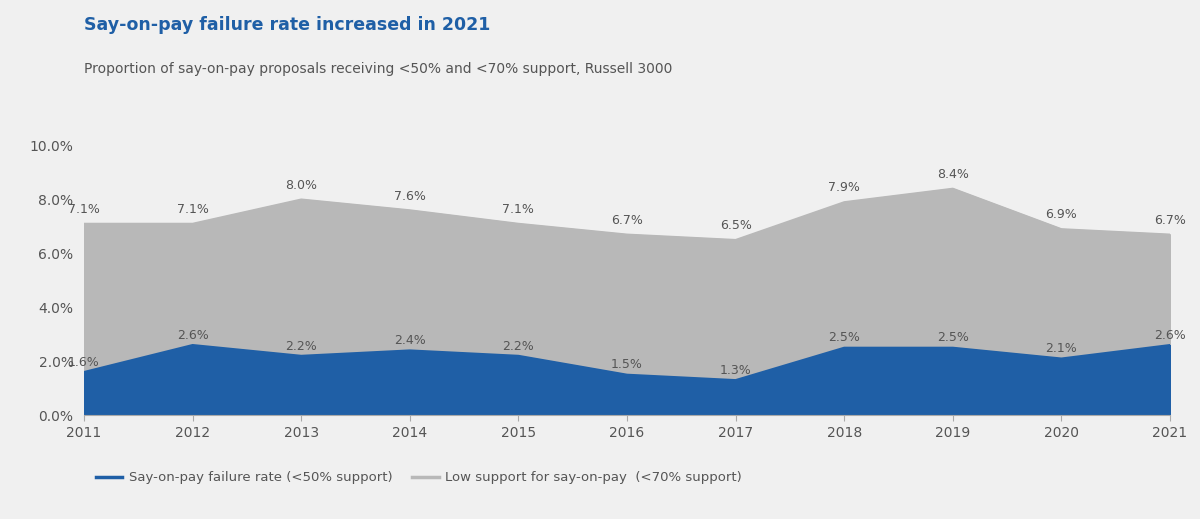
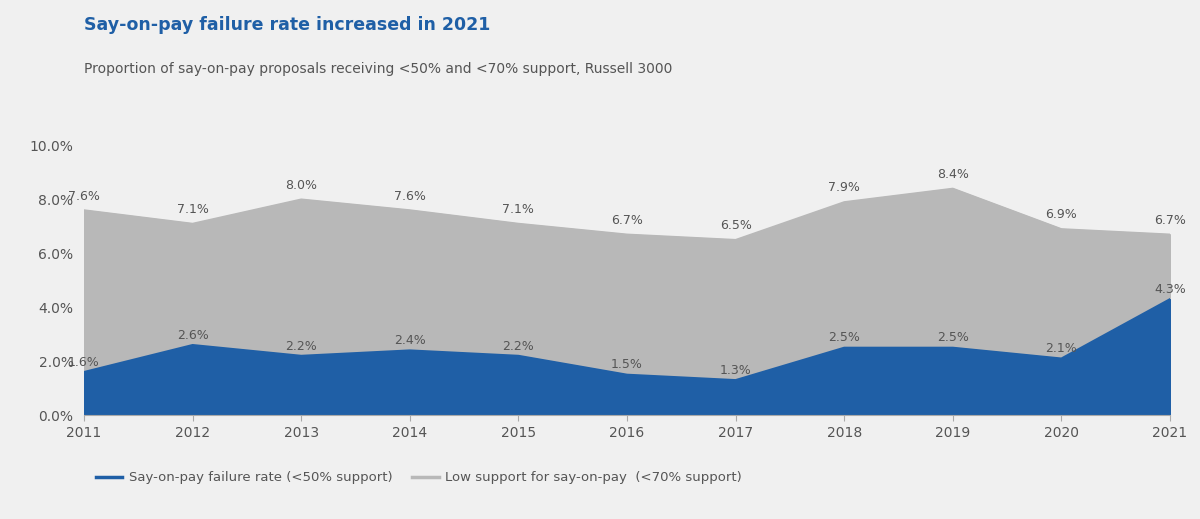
Low support for say-on-pay (<70% support)/2011: 7.1% -> 7.6%
Say-on-pay failure rate (<50% support)/2021: 2.6% -> 4.3%
